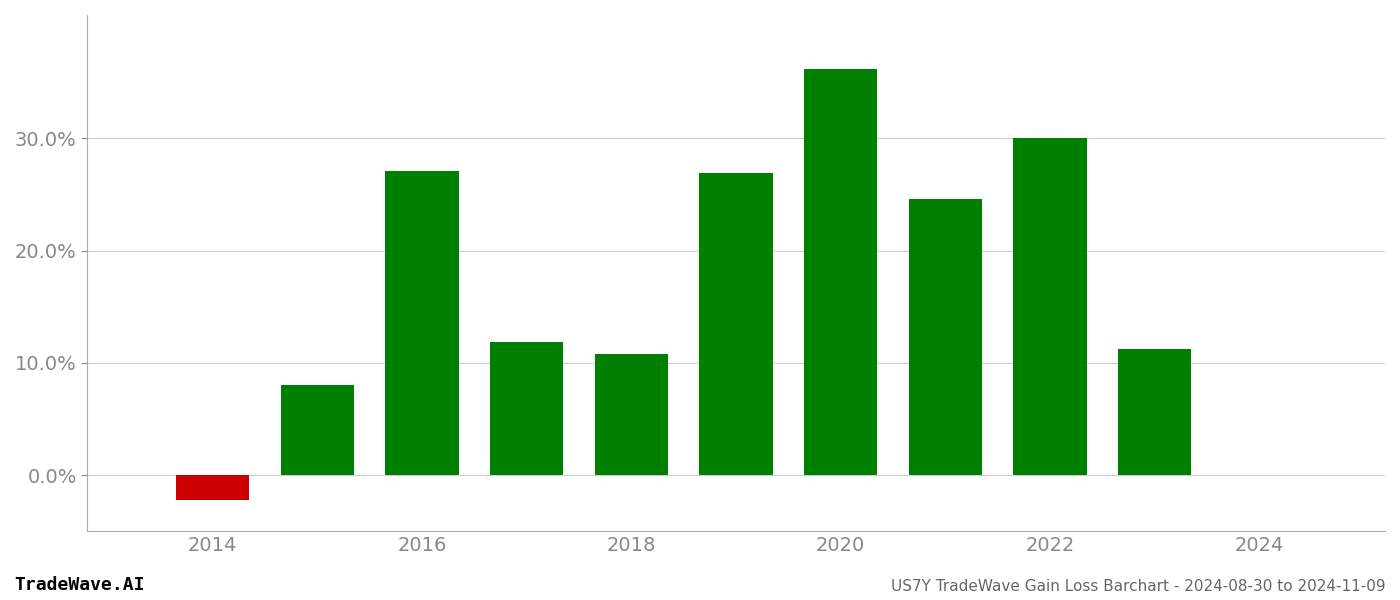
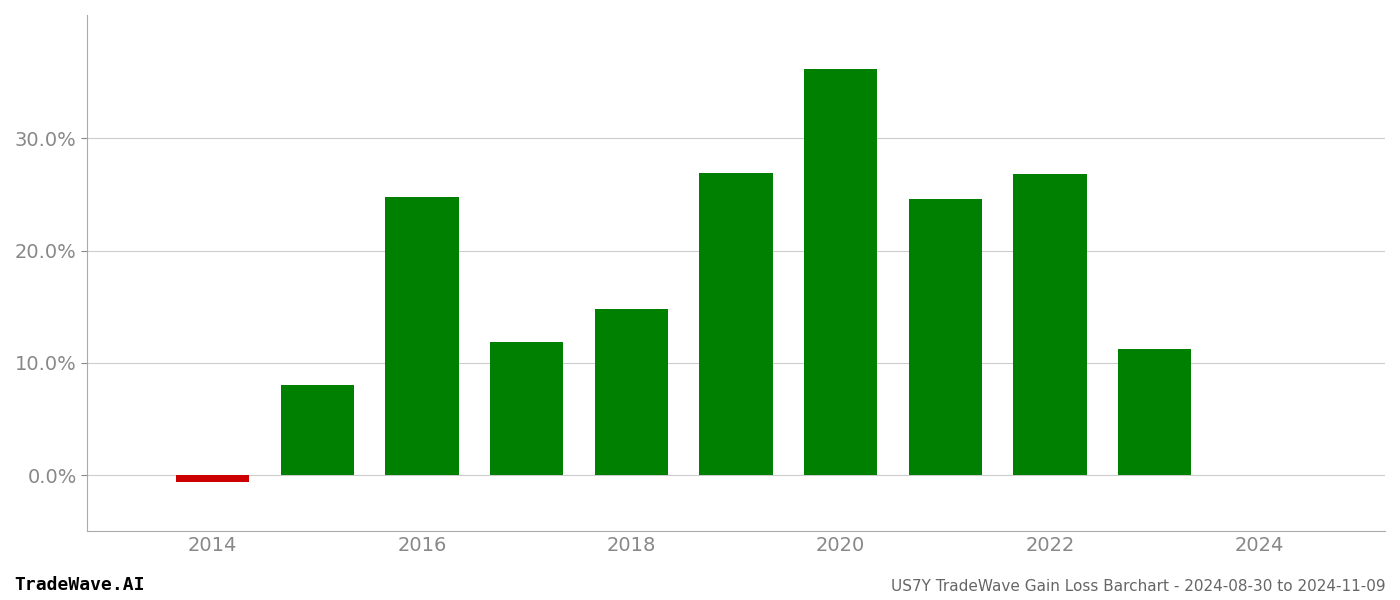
2014: -2.2% -> -0.6%
2016: 27.1% -> 24.8%
2018: 10.8% -> 14.8%
2022: 30.0% -> 26.8%
